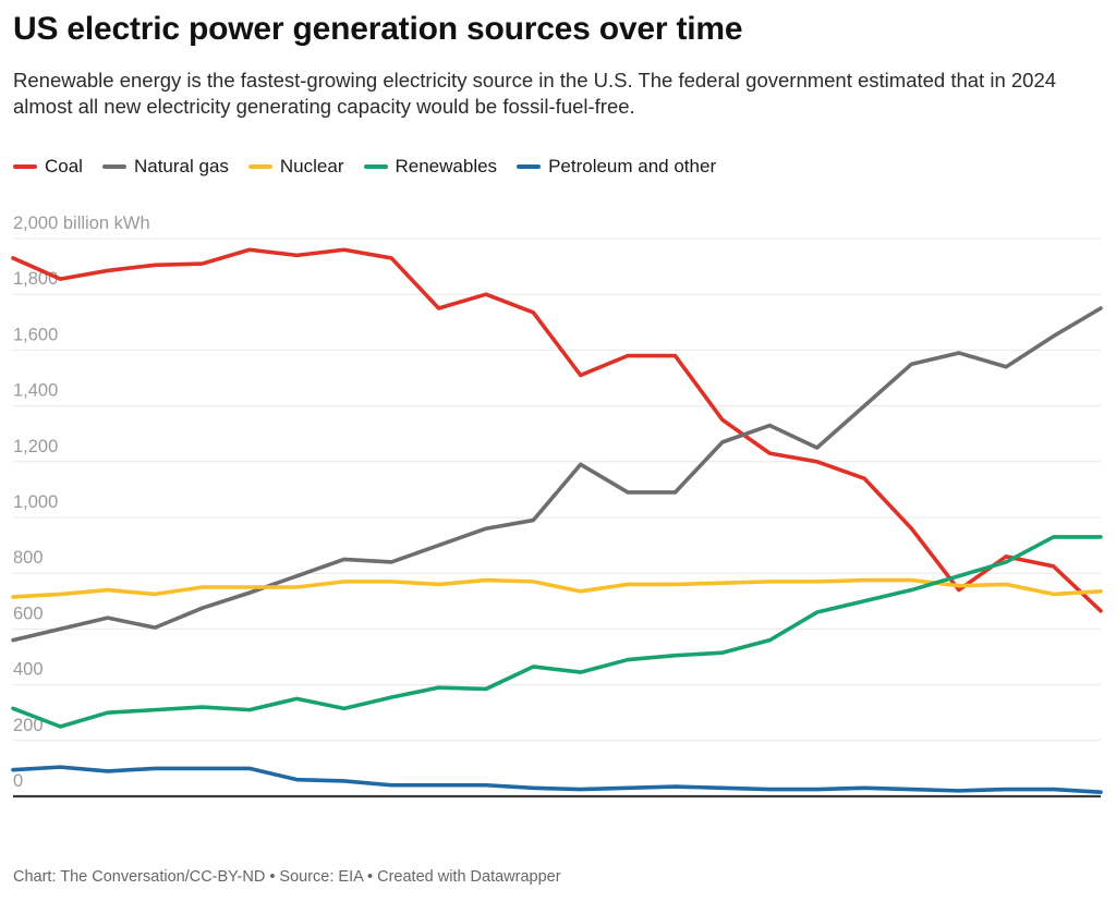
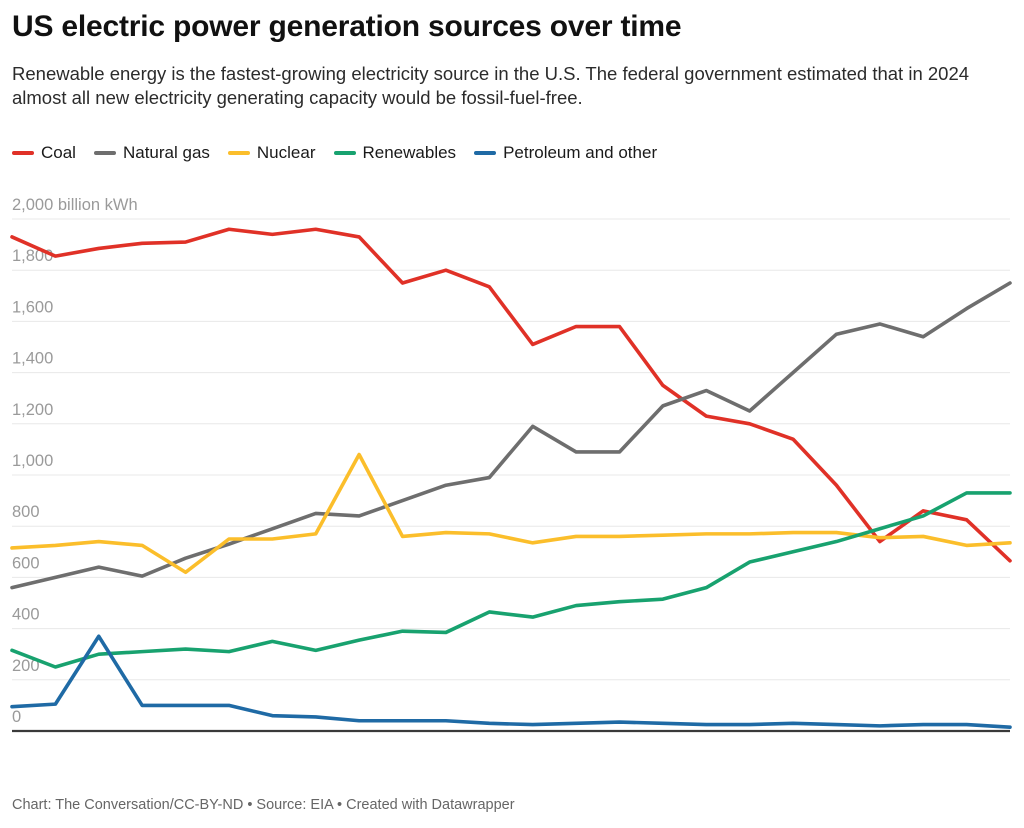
Petroleum and other/2002: 90 -> 370
Nuclear/2004: 750 -> 620
Nuclear/2008: 770 -> 1080
